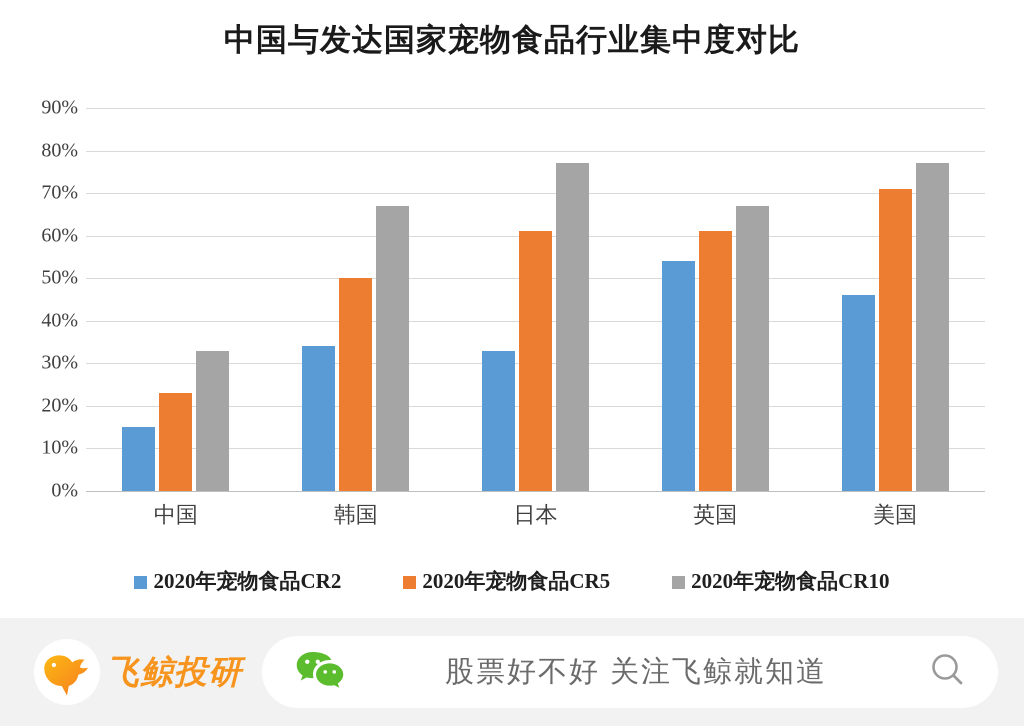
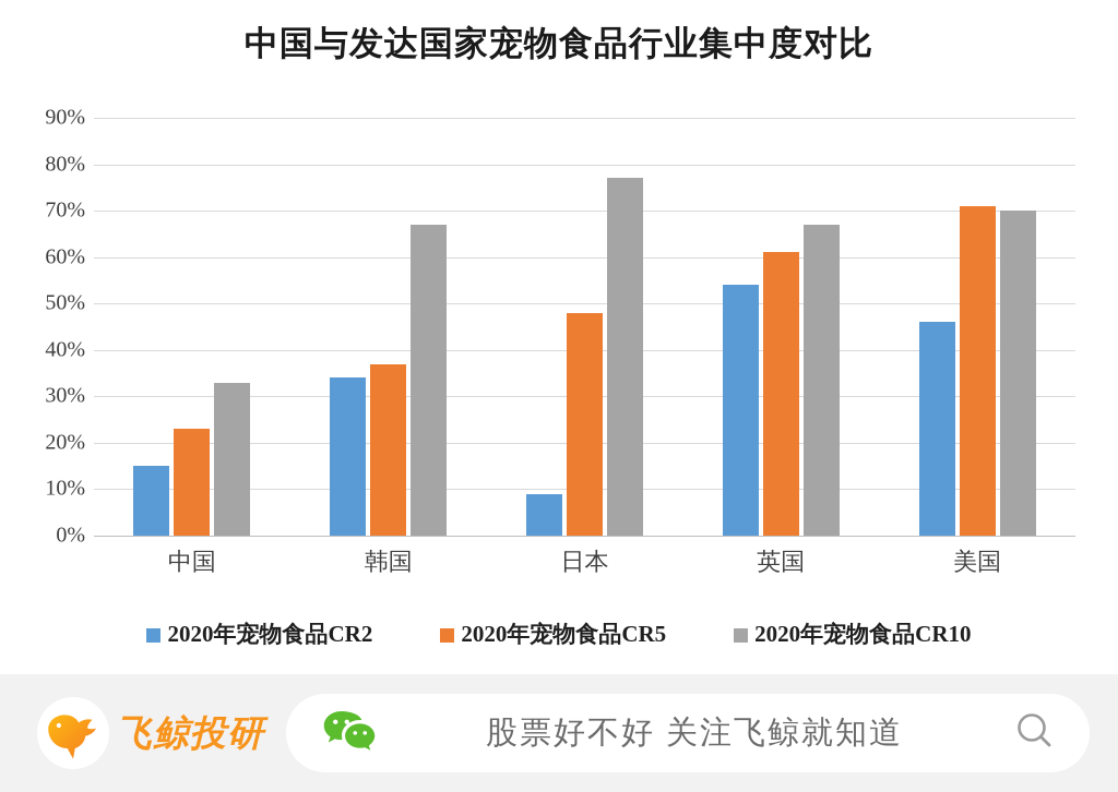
2020年宠物食品CR5/韩国: 50% -> 37%
2020年宠物食品CR2/日本: 33% -> 9%
2020年宠物食品CR5/日本: 61% -> 48%
2020年宠物食品CR10/美国: 77% -> 70%
